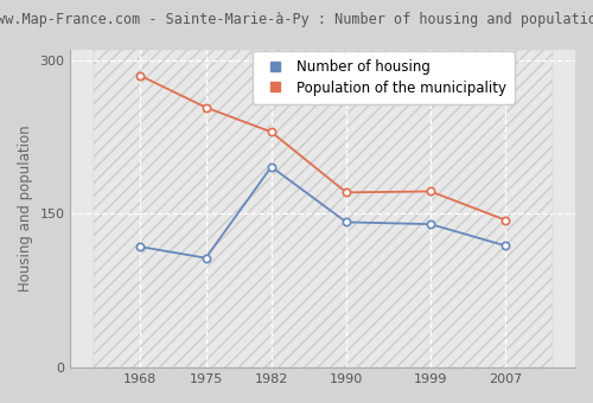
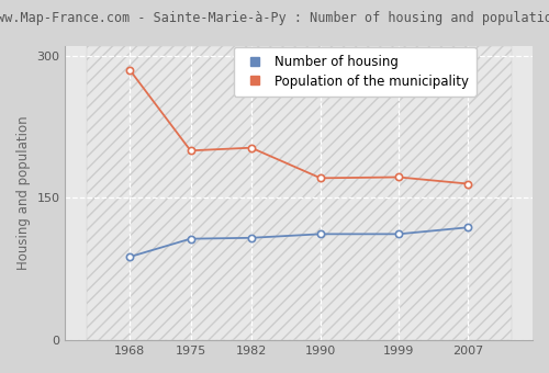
Number of housing/1968: 118 -> 88
Population of the municipality/1975: 254 -> 200
Number of housing/1982: 196 -> 108
Population of the municipality/1982: 230 -> 203
Number of housing/1990: 142 -> 112
Number of housing/1999: 140 -> 112
Population of the municipality/2007: 144 -> 165
